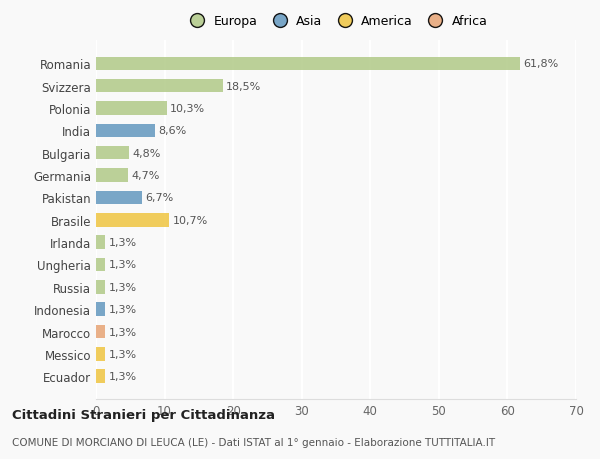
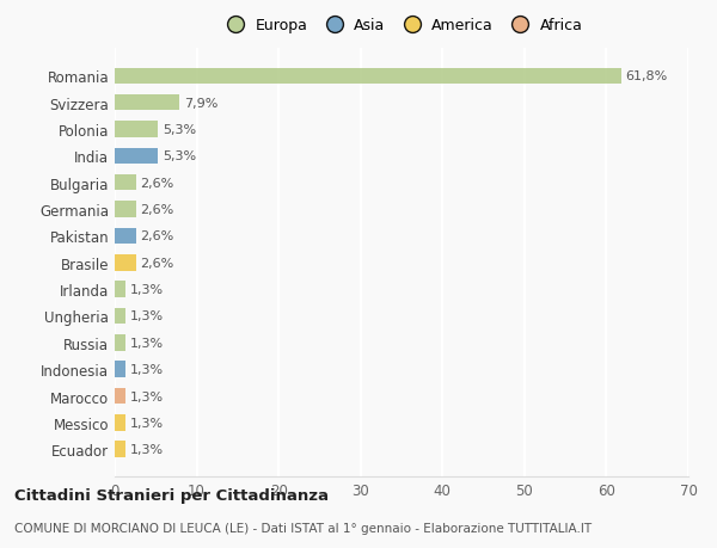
Svizzera: 18,5% -> 7,9%
Polonia: 10,3% -> 5,3%
India: 8,6% -> 5,3%
Bulgaria: 4,8% -> 2,6%
Germania: 4,7% -> 2,6%
Pakistan: 6,7% -> 2,6%
Brasile: 10,7% -> 2,6%
